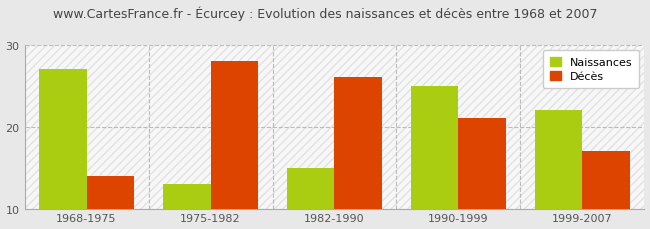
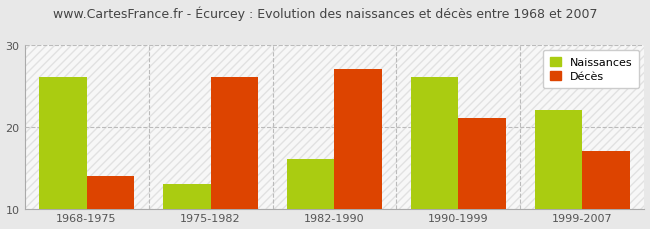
Naissances/1968-1975: 27 -> 26
Décès/1975-1982: 28 -> 26
Naissances/1982-1990: 15 -> 16
Décès/1982-1990: 26 -> 27
Naissances/1990-1999: 25 -> 26
